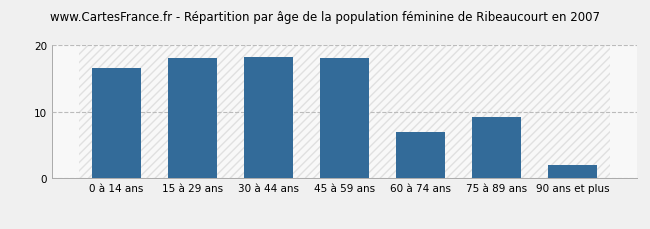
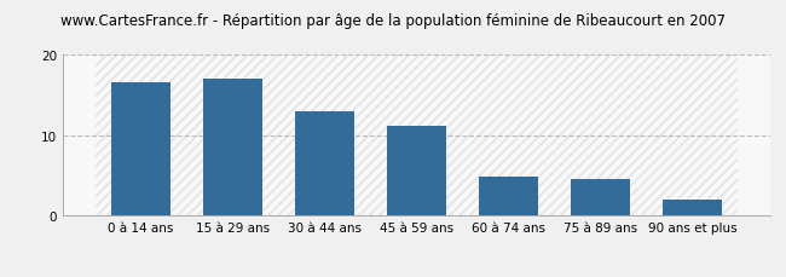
15 à 29 ans: 18.0 -> 17.0
30 à 44 ans: 18.2 -> 13.0
45 à 59 ans: 18.1 -> 11.2
60 à 74 ans: 7.0 -> 4.8
75 à 89 ans: 9.2 -> 4.6
